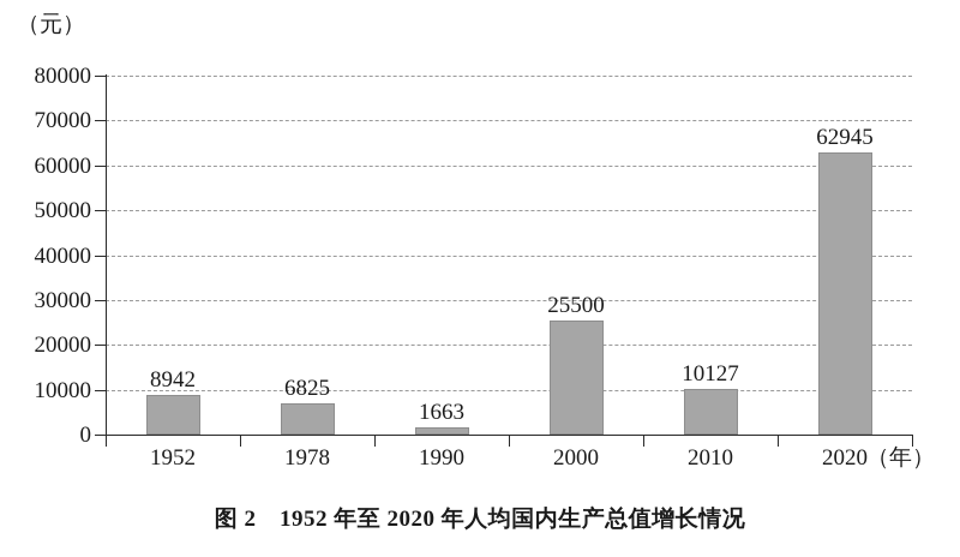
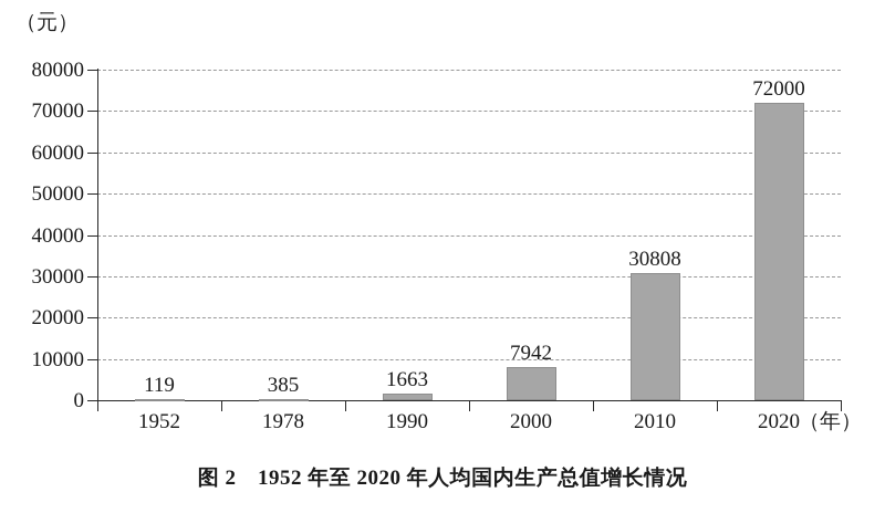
1952: 8942 -> 119
1978: 6825 -> 385
2000: 25500 -> 7942
2010: 10127 -> 30808
2020: 62945 -> 72000
